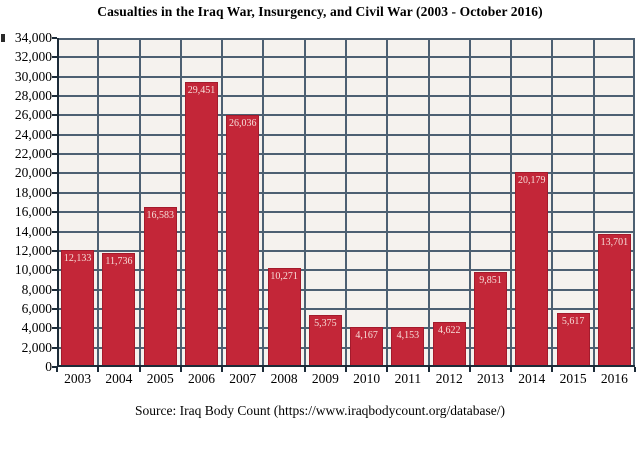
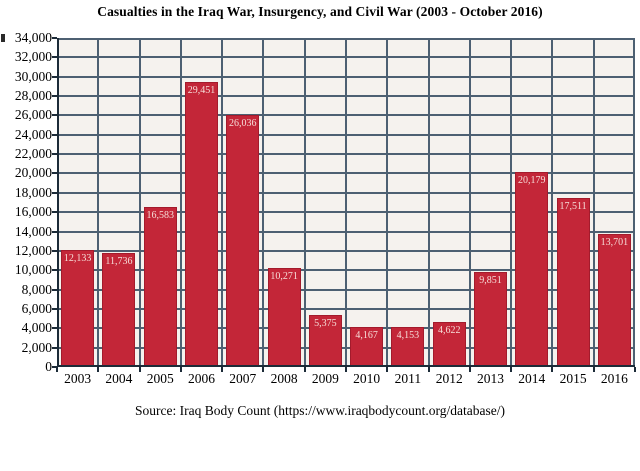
2015: 5,617 -> 17,511
